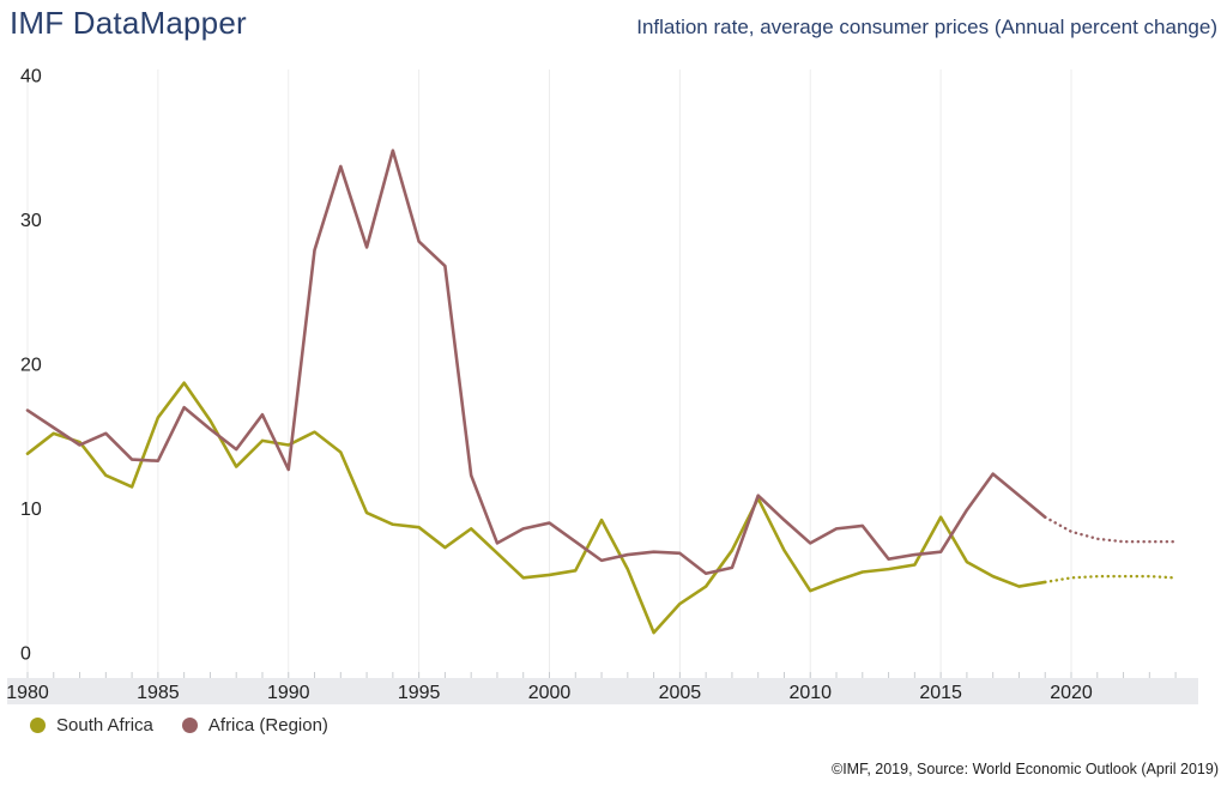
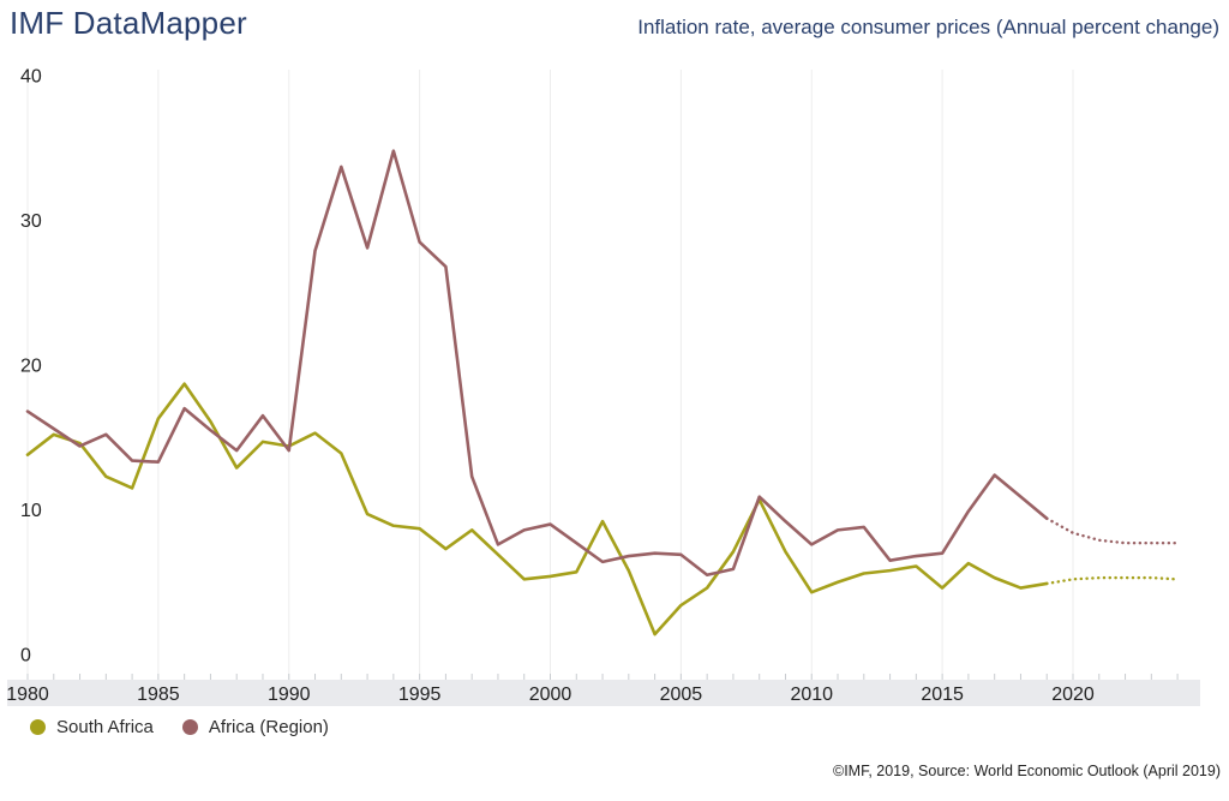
Africa (Region)/1990: 12.7 -> 14.1
South Africa/2015: 9.4 -> 4.6
